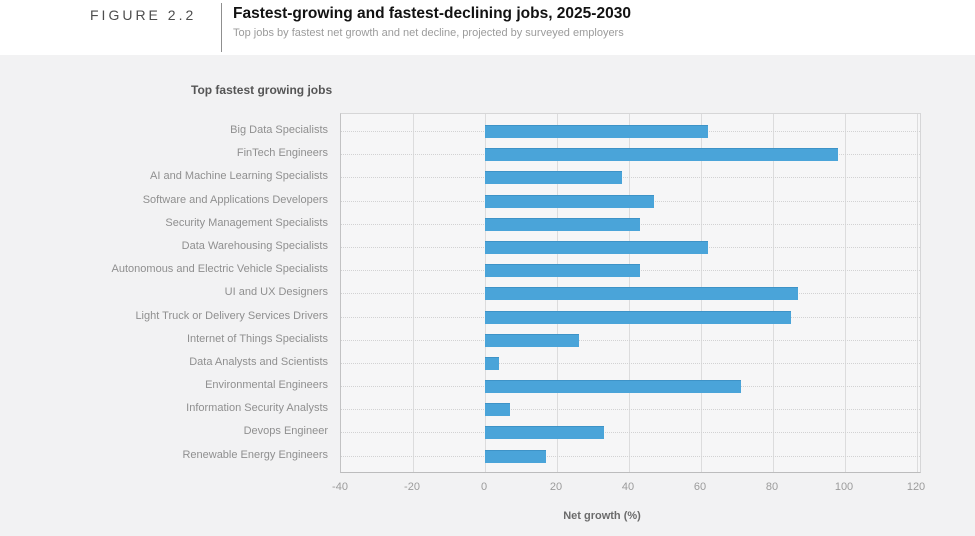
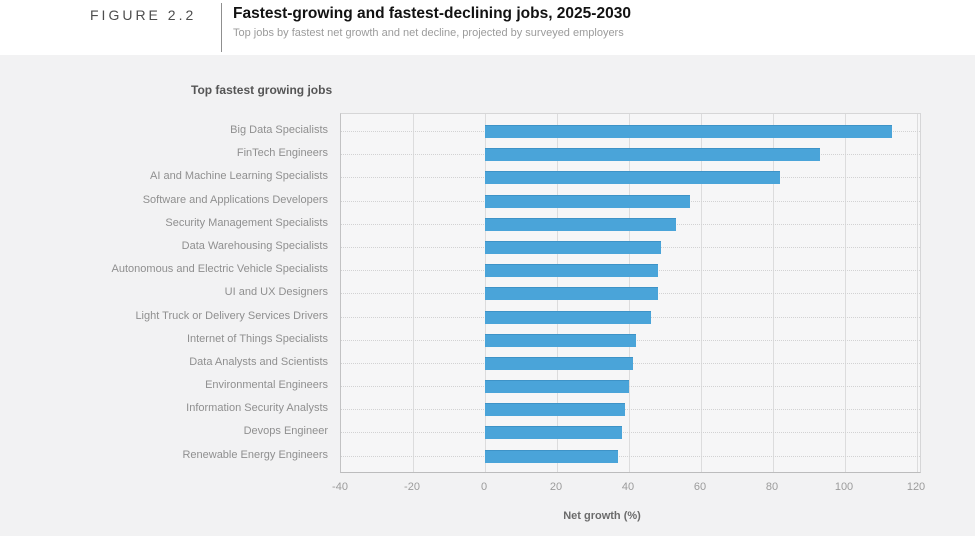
Big Data Specialists: 62 -> 113
FinTech Engineers: 98 -> 93
AI and Machine Learning Specialists: 38 -> 82
Software and Applications Developers: 47 -> 57
Security Management Specialists: 43 -> 53
Data Warehousing Specialists: 62 -> 49
Autonomous and Electric Vehicle Specialists: 43 -> 48
UI and UX Designers: 87 -> 48
Light Truck or Delivery Services Drivers: 85 -> 46
Internet of Things Specialists: 26 -> 42
Data Analysts and Scientists: 4 -> 41
Environmental Engineers: 71 -> 40
Information Security Analysts: 7 -> 39
Devops Engineer: 33 -> 38
Renewable Energy Engineers: 17 -> 37
